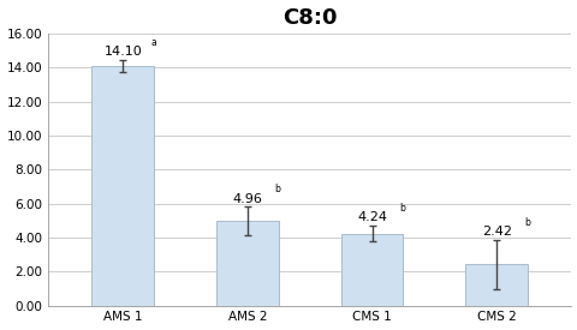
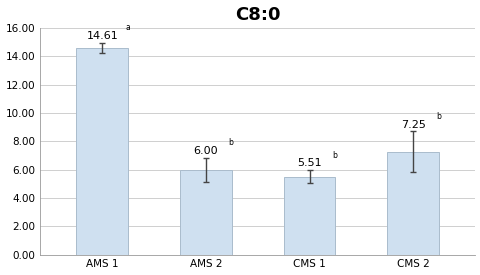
AMS 1: 14.10 -> 14.61
AMS 2: 4.96 -> 6.00
CMS 1: 4.24 -> 5.51
CMS 2: 2.42 -> 7.25
